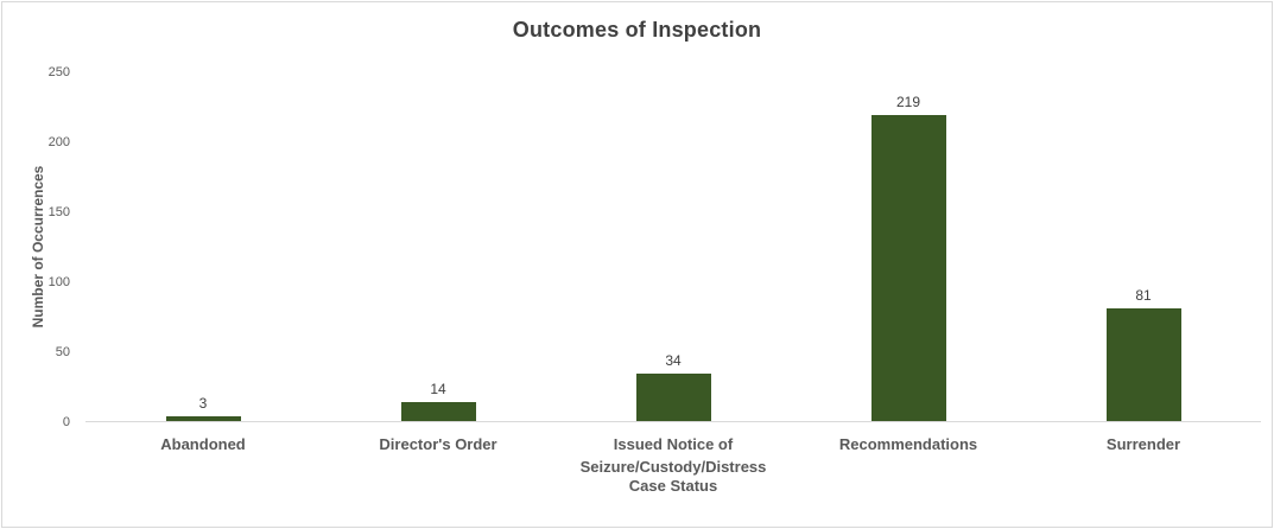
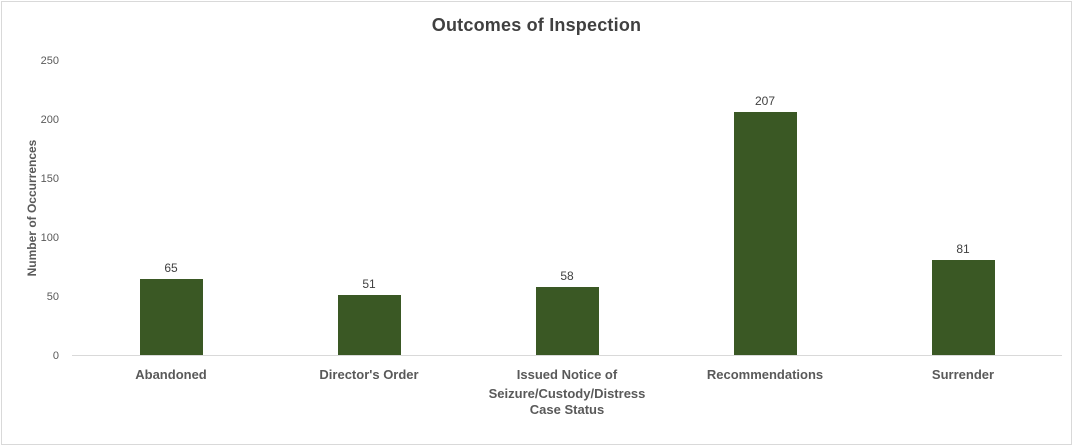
Abandoned: 3 -> 65
Director's Order: 14 -> 51
Issued Notice of Seizure/Custody/Distress: 34 -> 58
Recommendations: 219 -> 207
